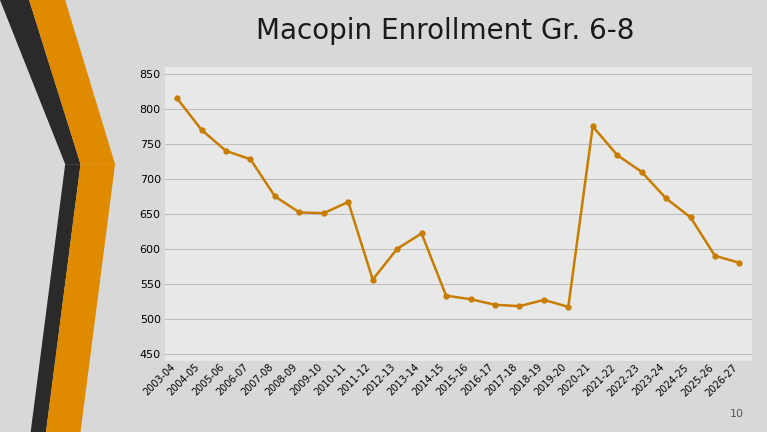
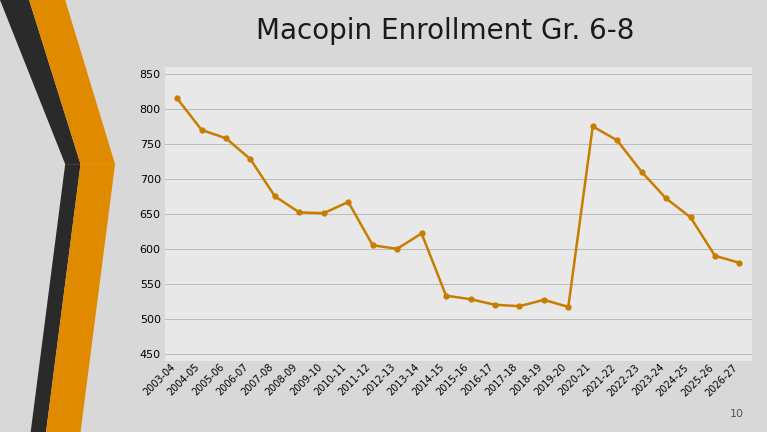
2005-06: 740 -> 758
2011-12: 556 -> 605
2021-22: 734 -> 755
